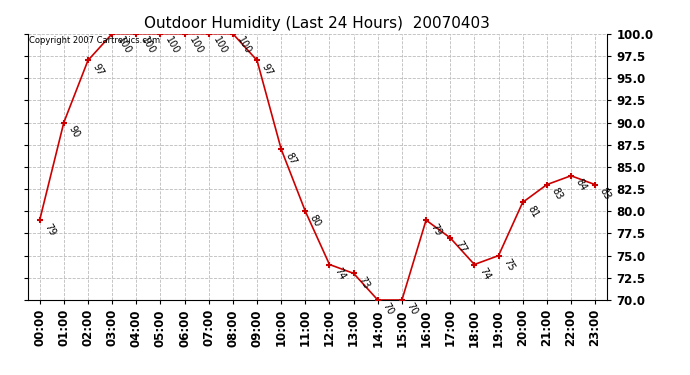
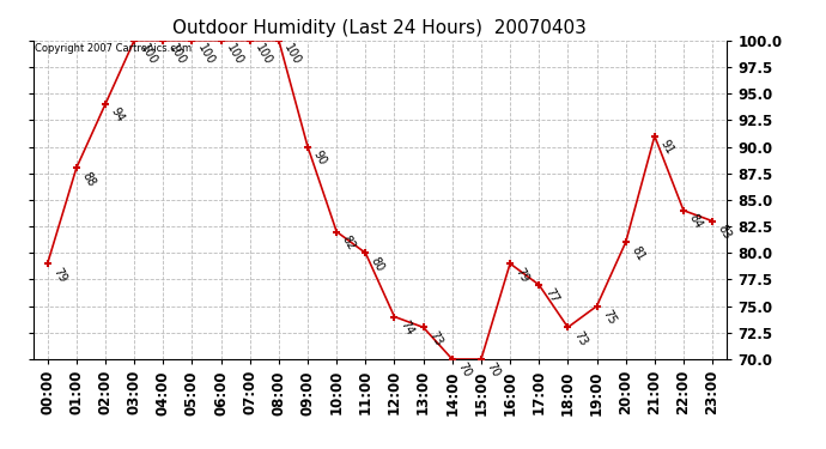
01:00: 90 -> 88
02:00: 97 -> 94
09:00: 97 -> 90
10:00: 87 -> 82
18:00: 74 -> 73
21:00: 83 -> 91
